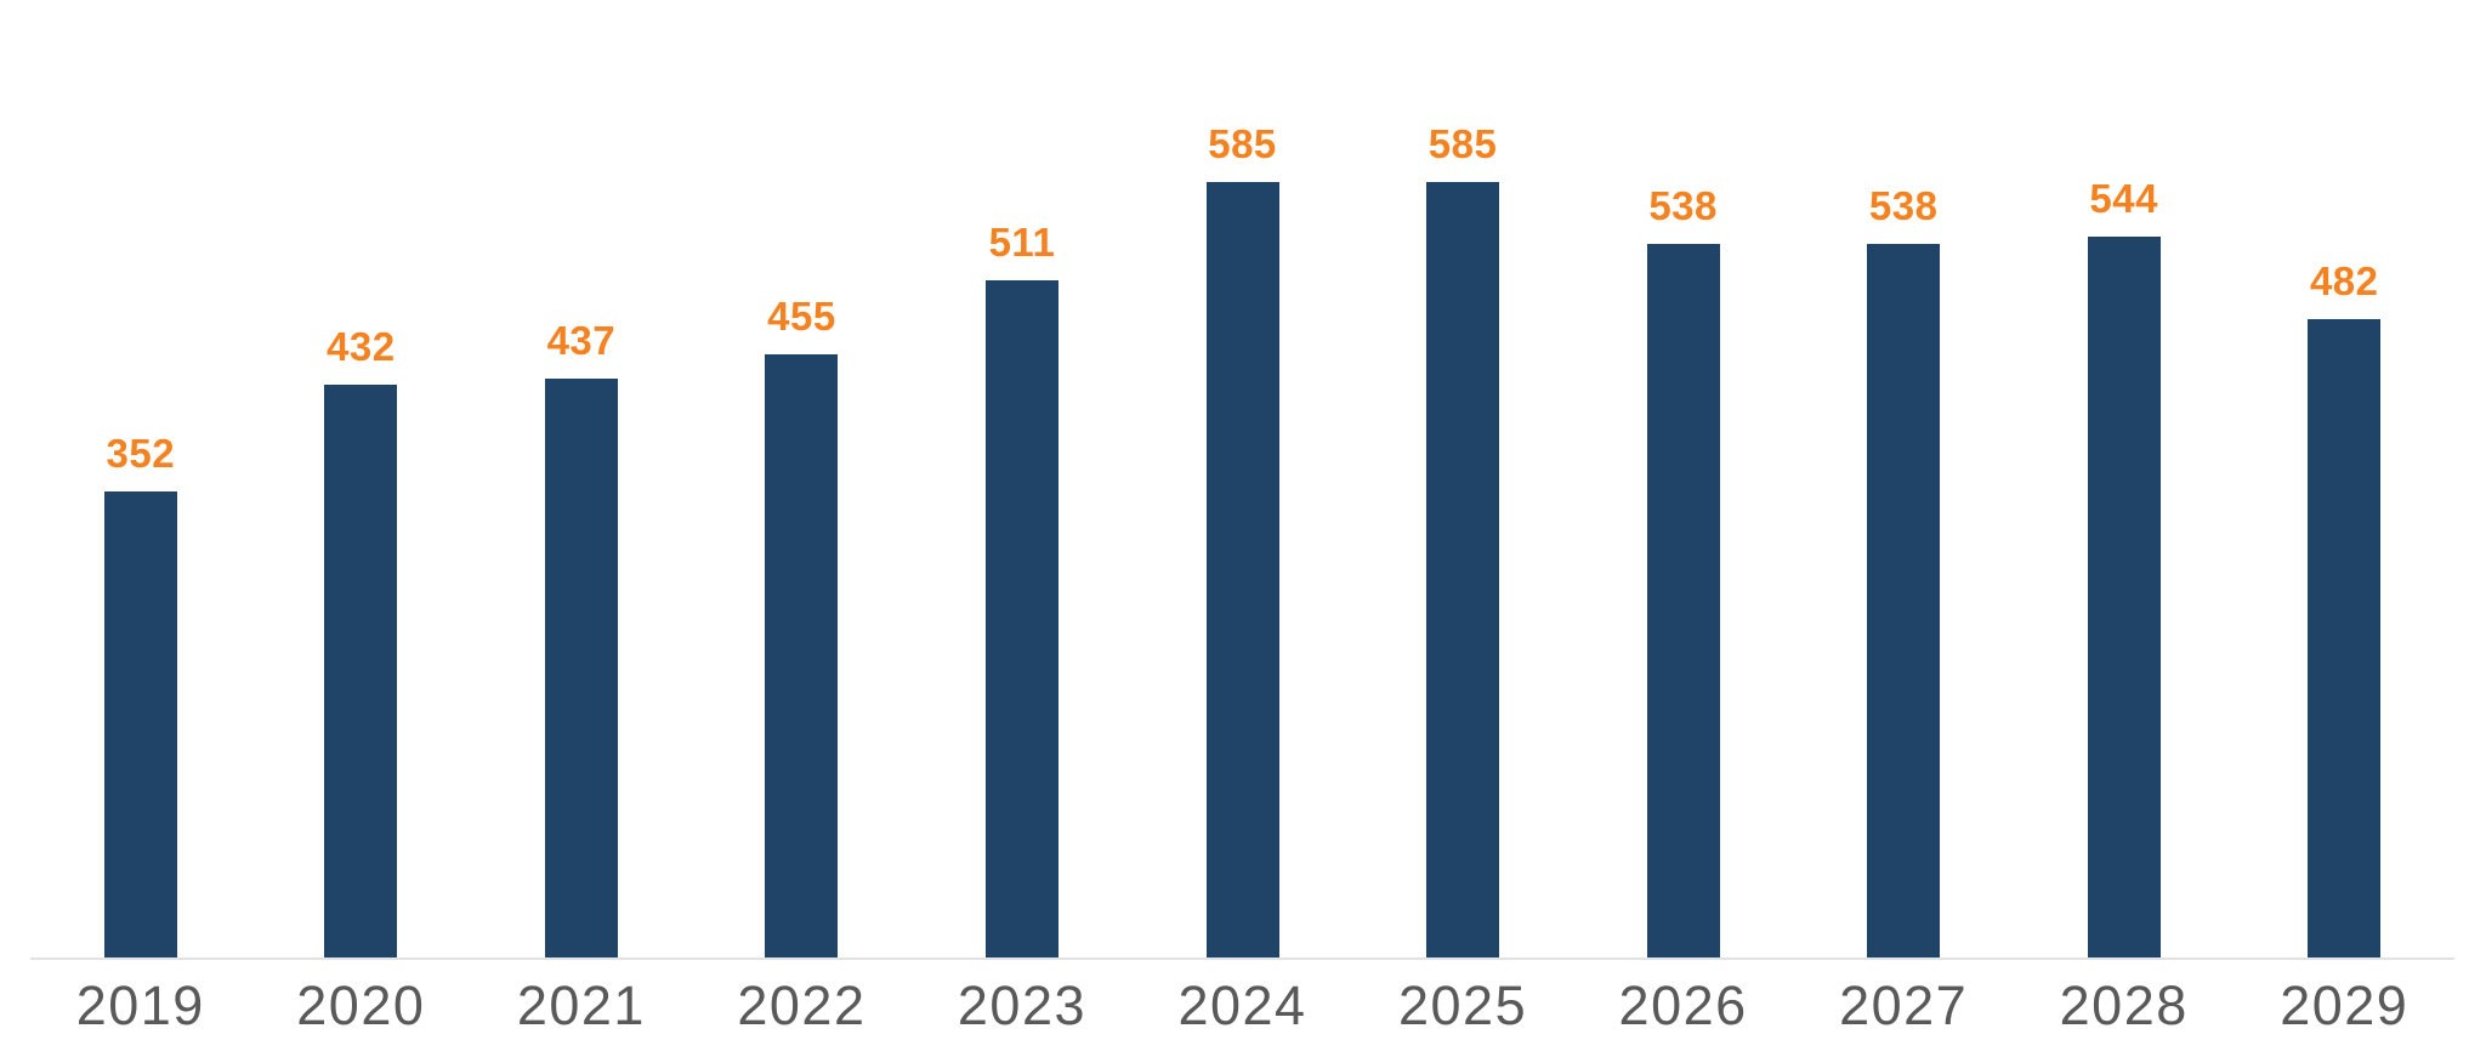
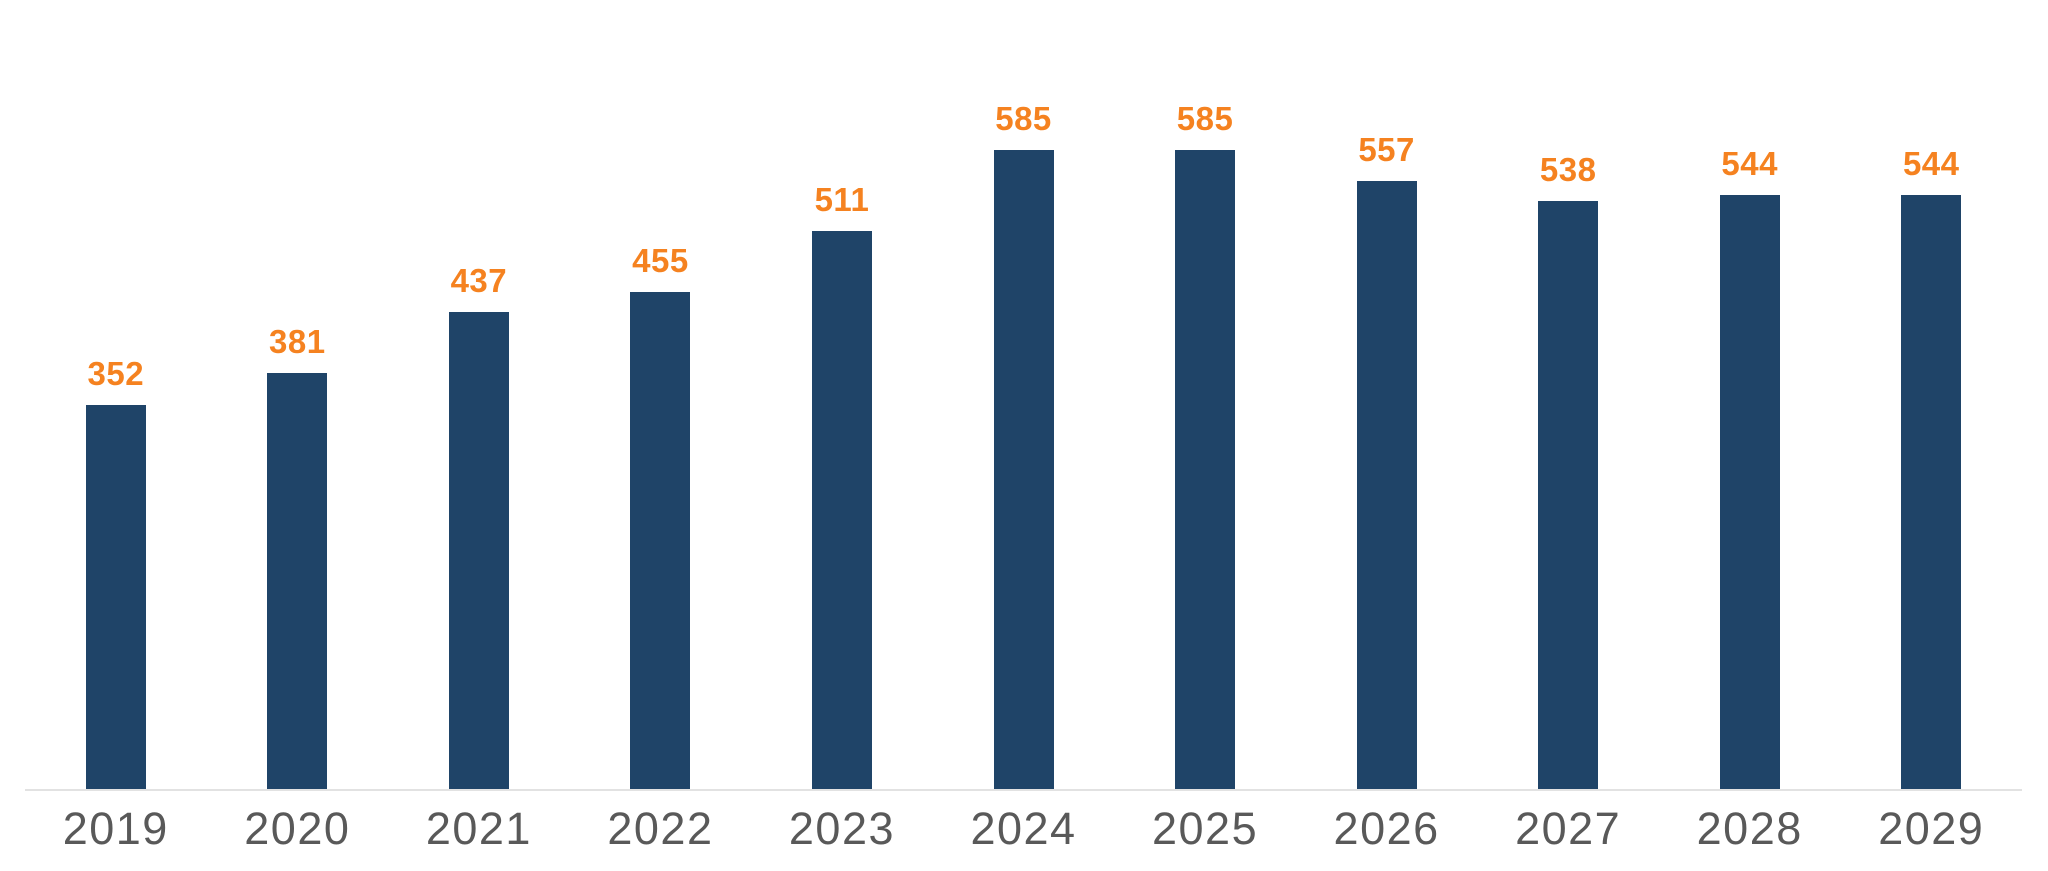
2020: 432 -> 381
2026: 538 -> 557
2029: 482 -> 544
